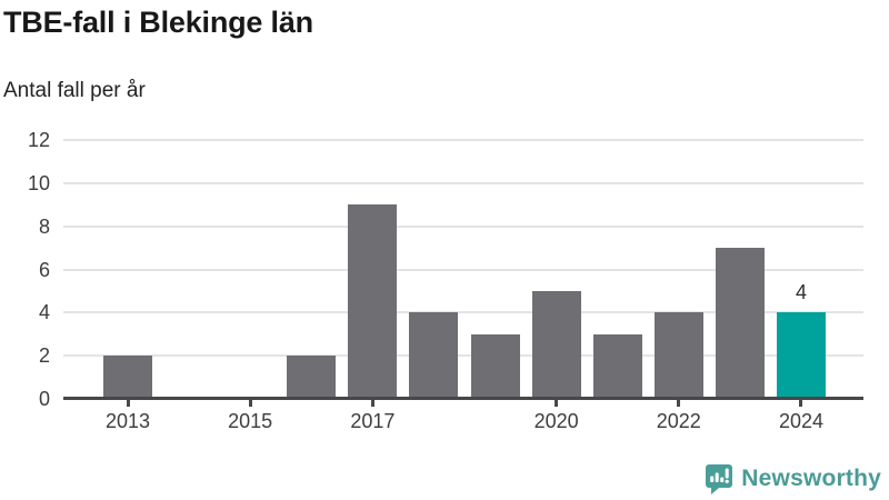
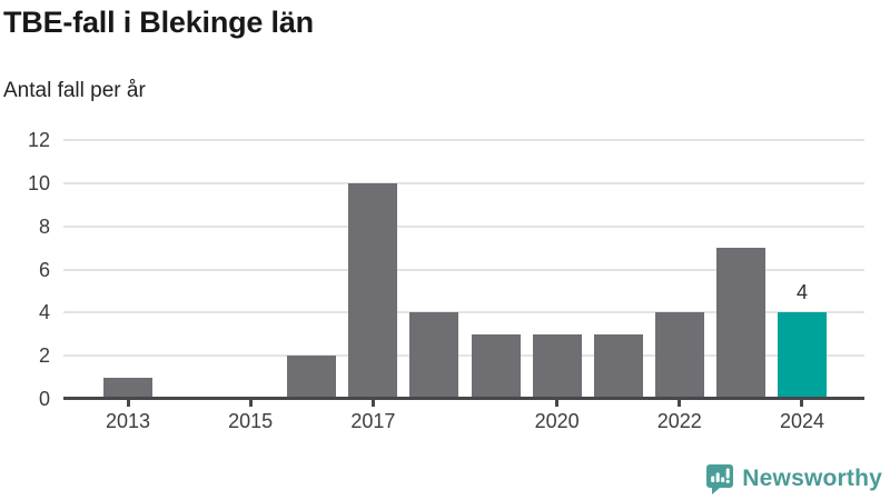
2013: 2 -> 1
2017: 9 -> 10
2020: 5 -> 3
